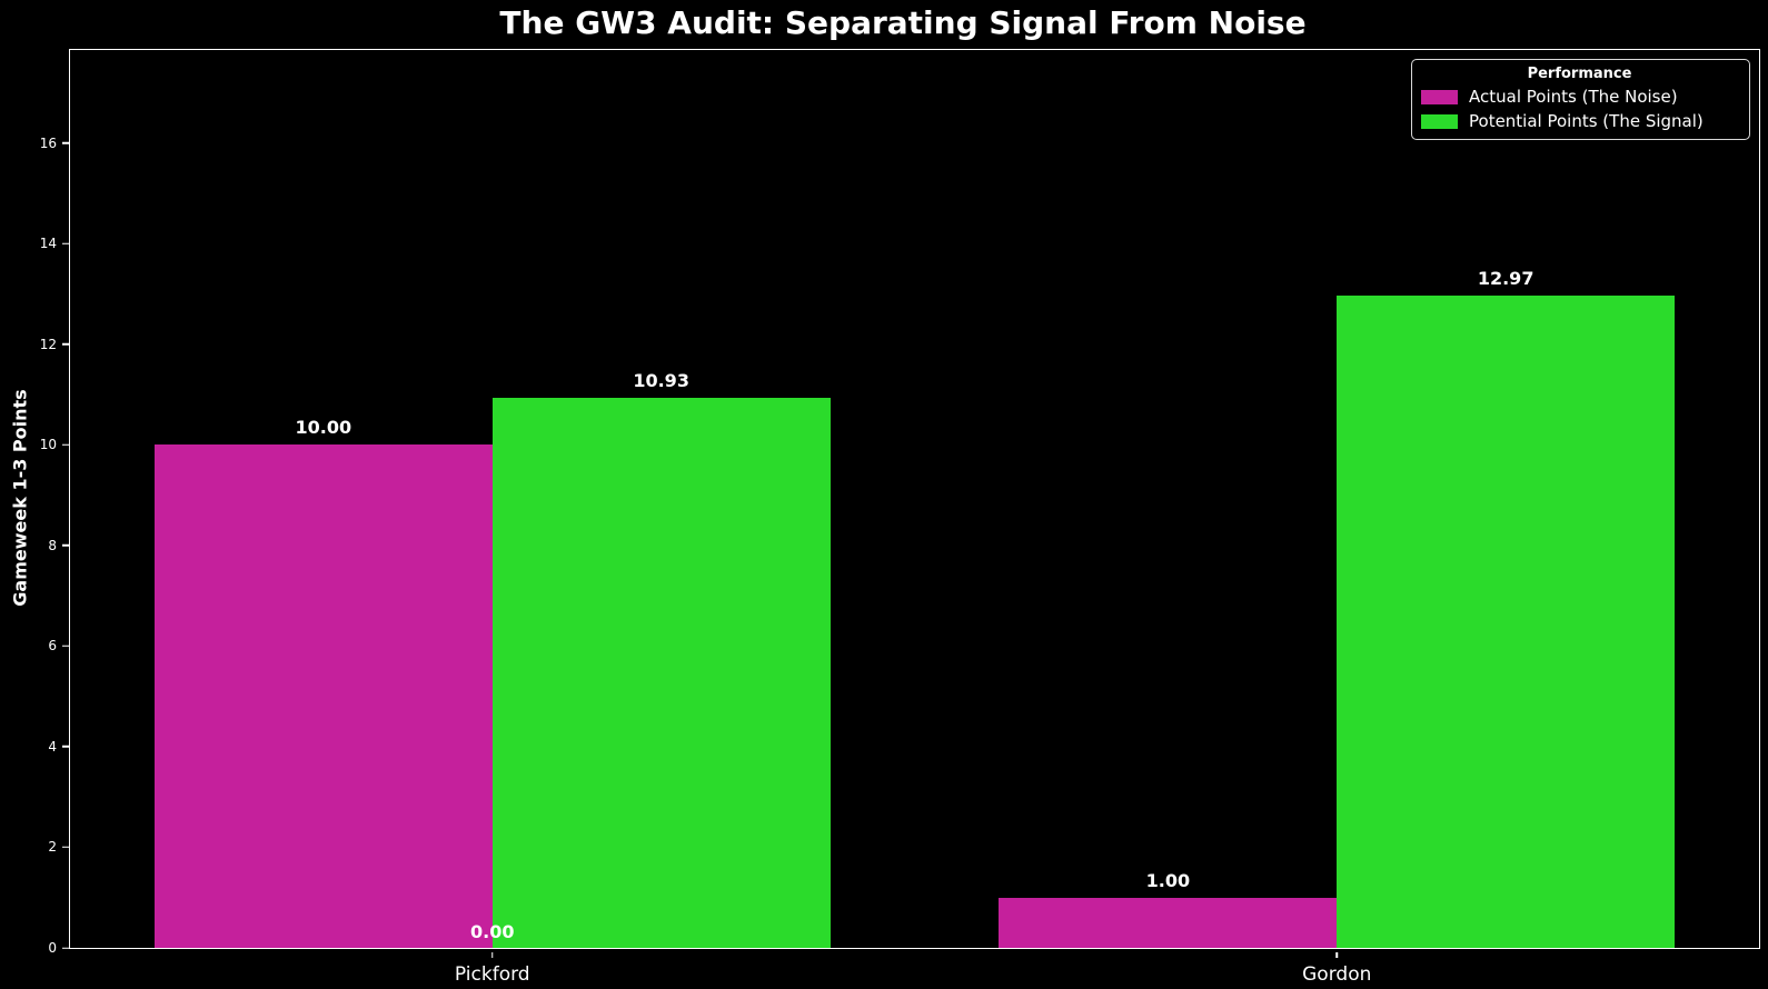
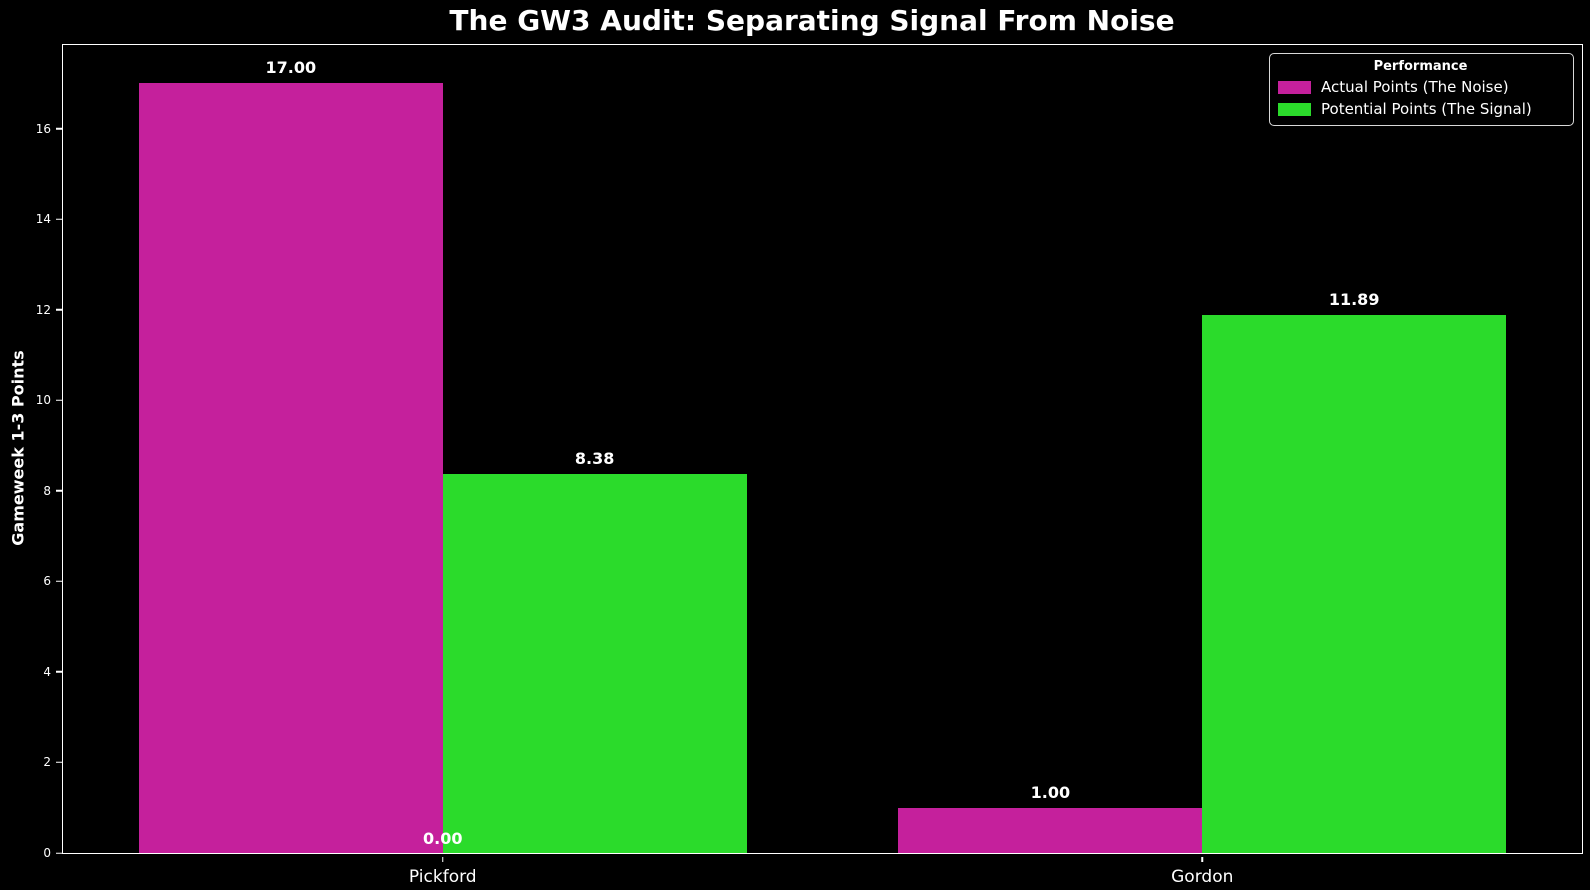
Actual Points (The Noise)/Pickford: 10.00 -> 17.00
Potential Points (The Signal)/Pickford: 10.93 -> 8.38
Potential Points (The Signal)/Gordon: 12.97 -> 11.89
